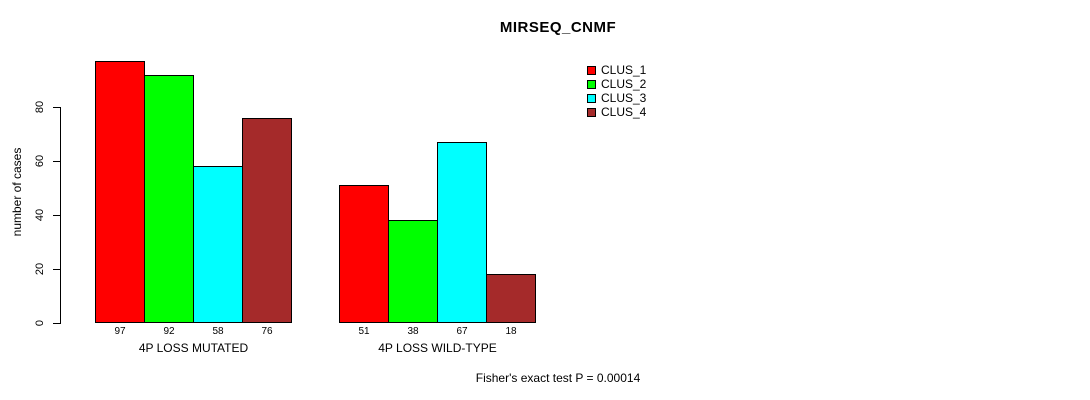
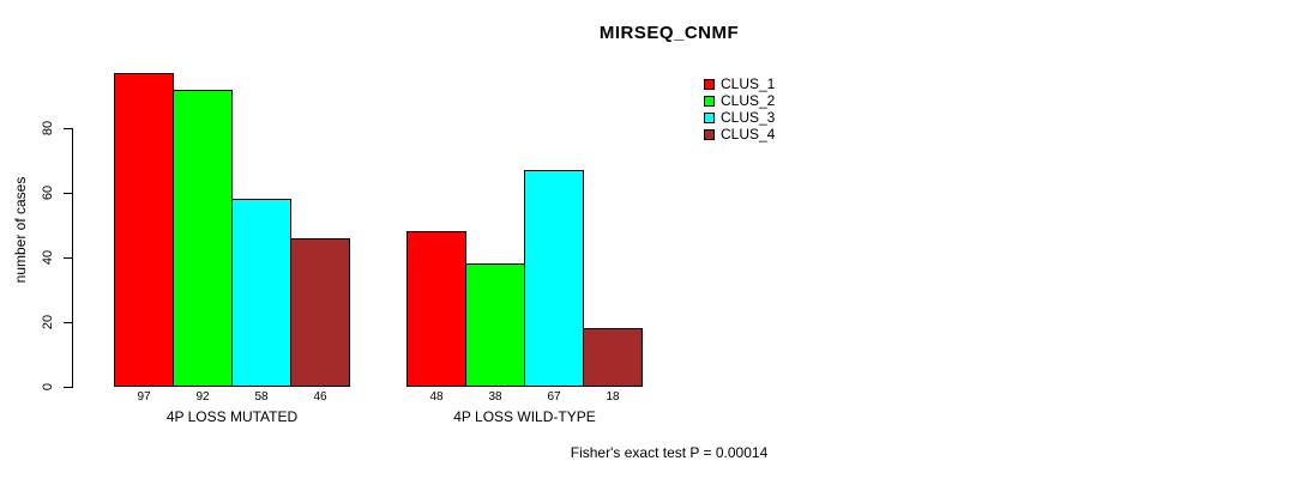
CLUS_4/4P LOSS MUTATED: 76 -> 46
CLUS_1/4P LOSS WILD-TYPE: 51 -> 48
